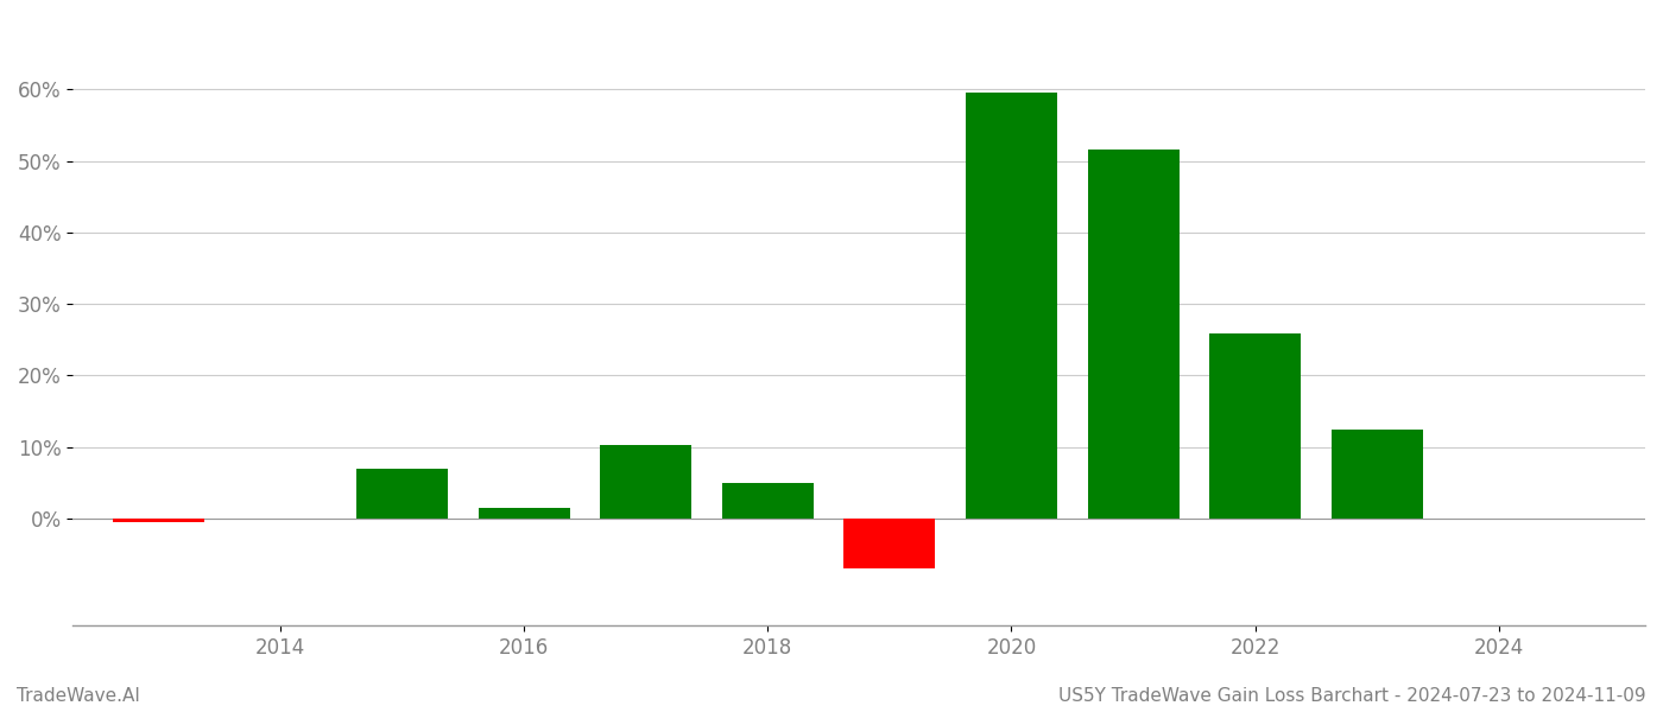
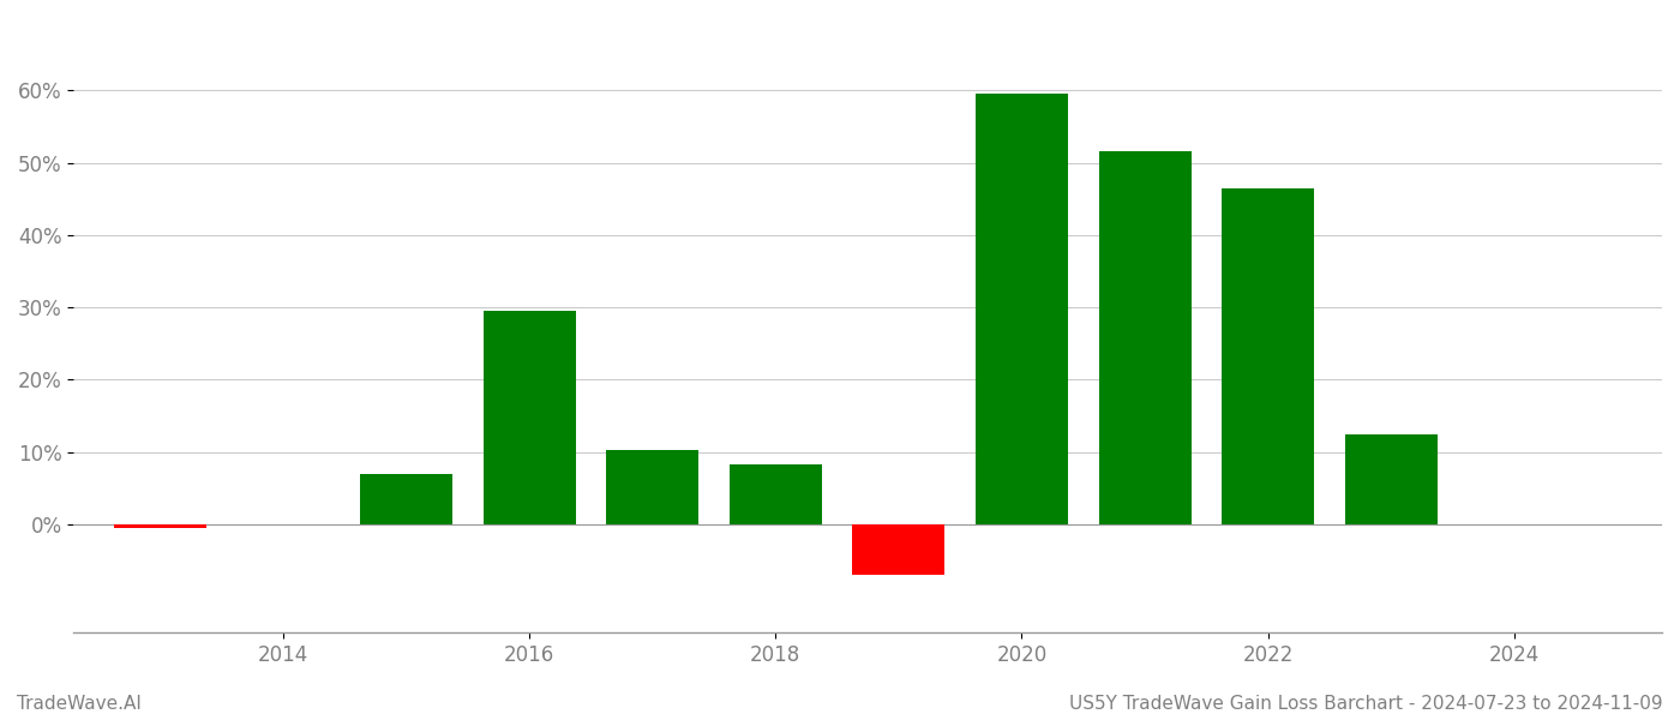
2016: 1.4% -> 29.5%
2018: 5.0% -> 8.2%
2022: 25.8% -> 46.5%
